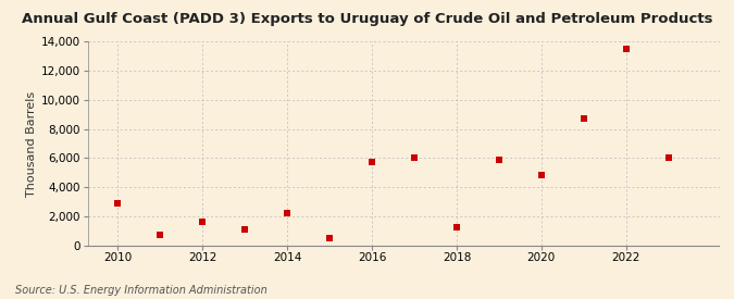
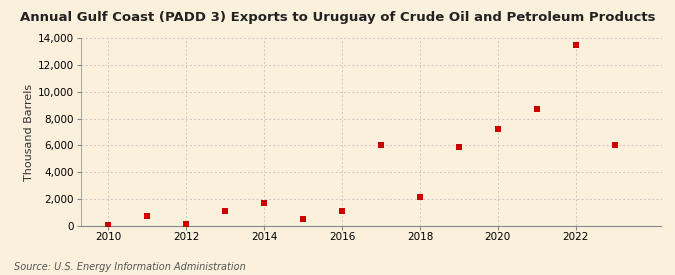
2010: 2,900 -> 0
2012: 1,600 -> 100
2014: 2,200 -> 1,700
2016: 5,700 -> 1,100
2018: 1,200 -> 2,100
2020: 4,800 -> 7,200
